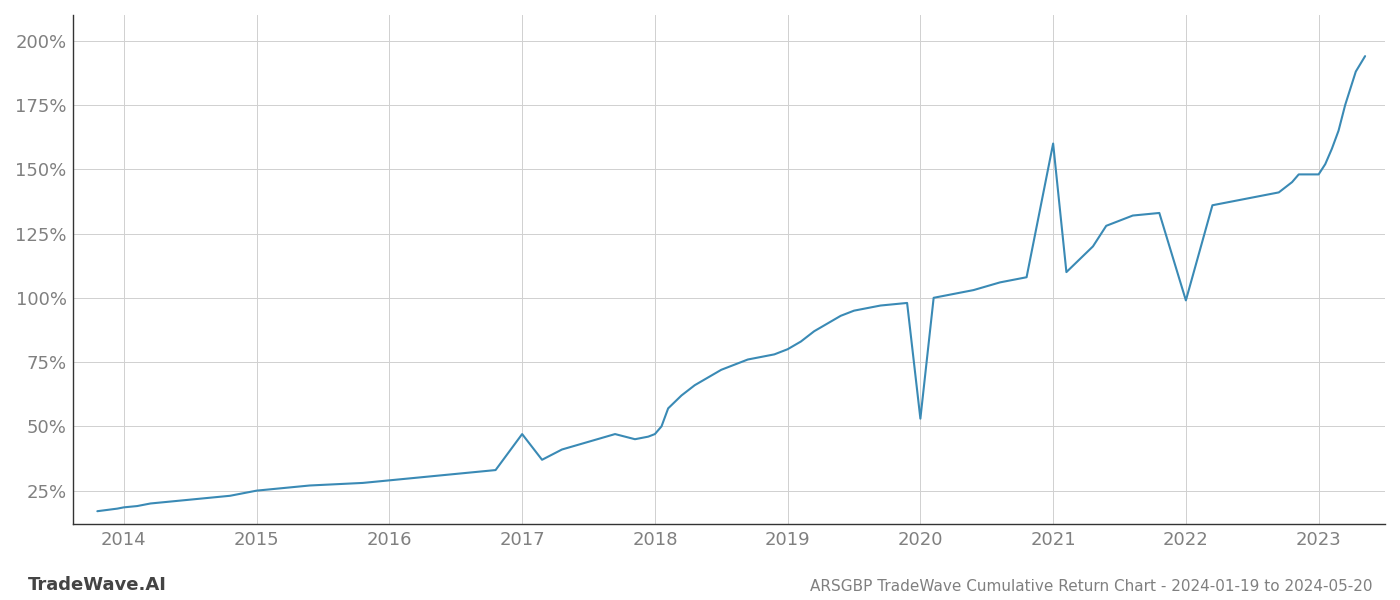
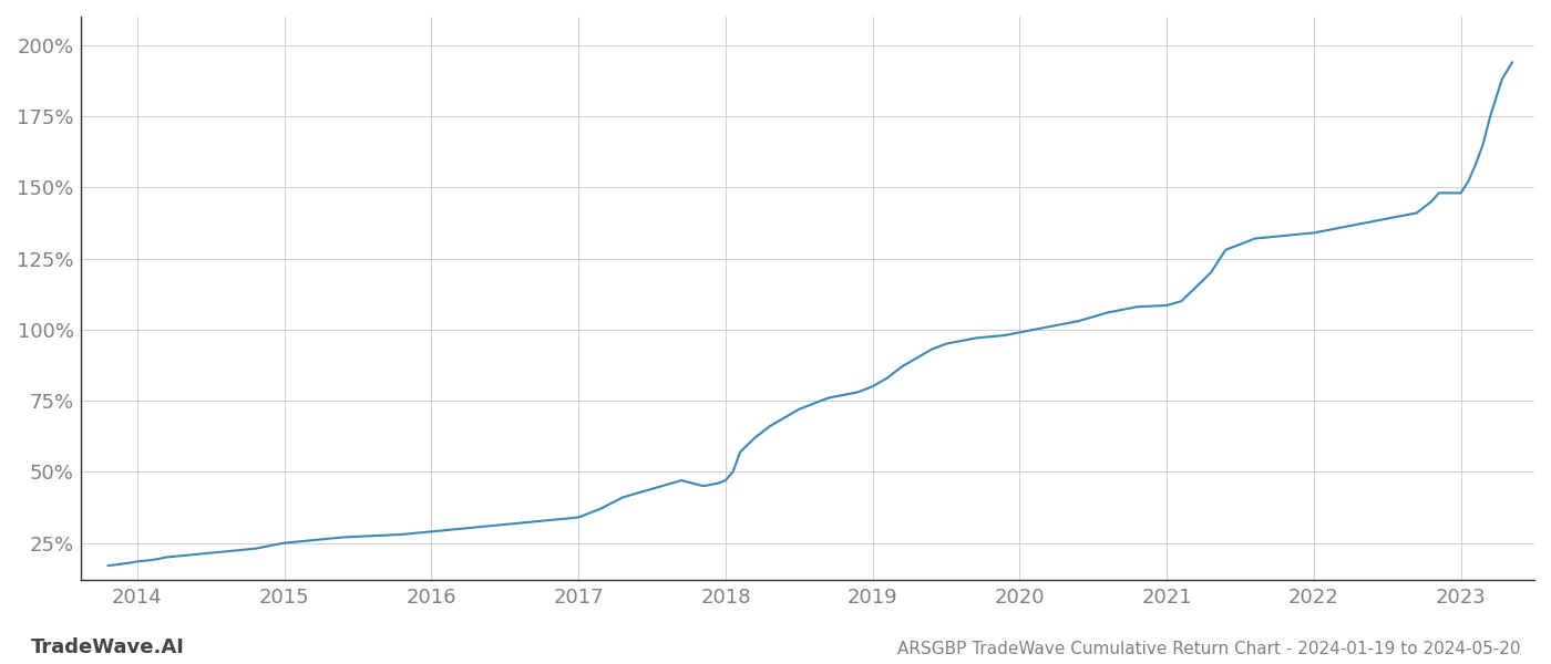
2017: 47.0% -> 34.0%
2020: 53.0% -> 99.0%
2021: 160.0% -> 108.5%
2022: 99.0% -> 134.0%
